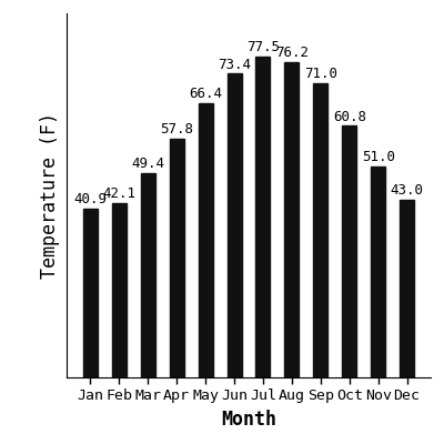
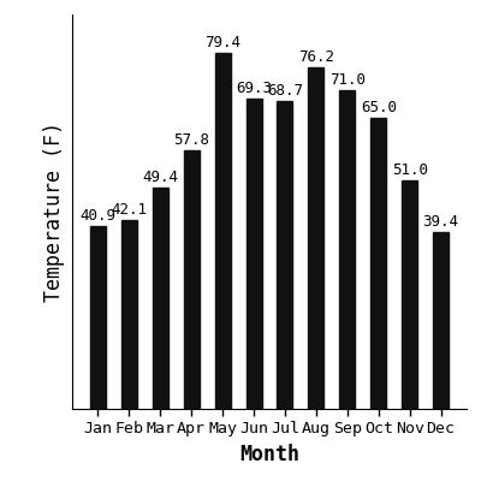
May: 66.4 -> 79.4
Jun: 73.4 -> 69.3
Jul: 77.5 -> 68.7
Oct: 60.8 -> 65.0
Dec: 43.0 -> 39.4
